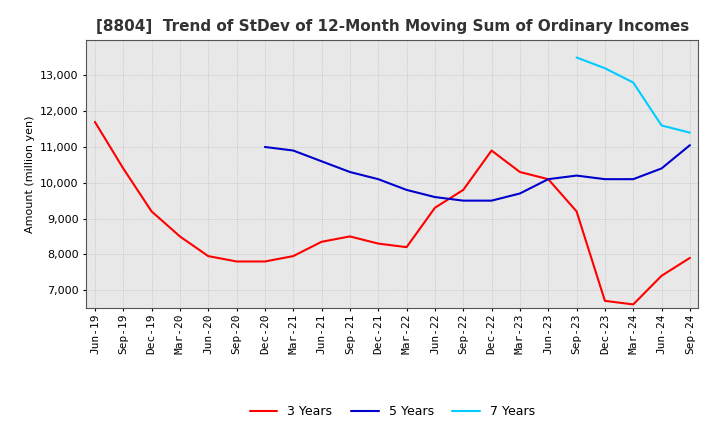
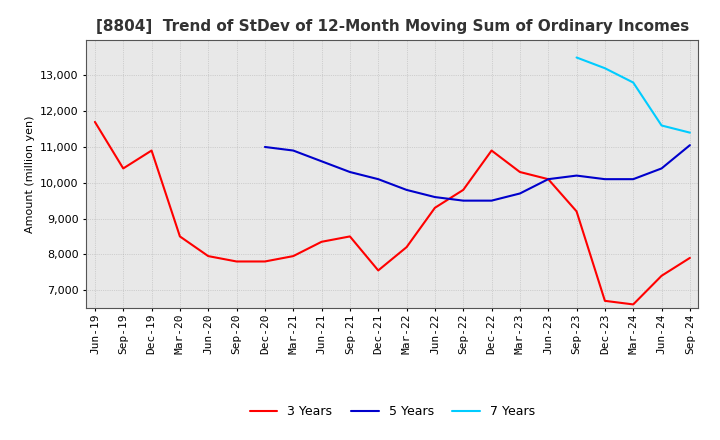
3 Years/Dec-19: 9,200 -> 10,900
3 Years/Dec-21: 8,300 -> 7,550
